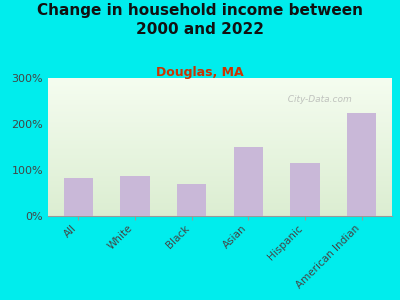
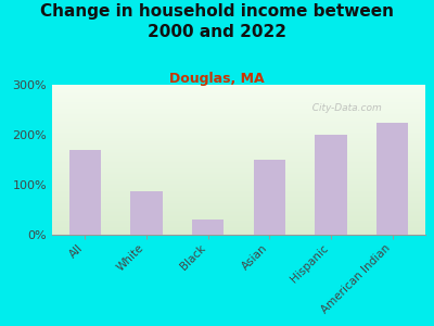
All: 82% -> 170%
Black: 70% -> 30%
Hispanic: 115% -> 200%
